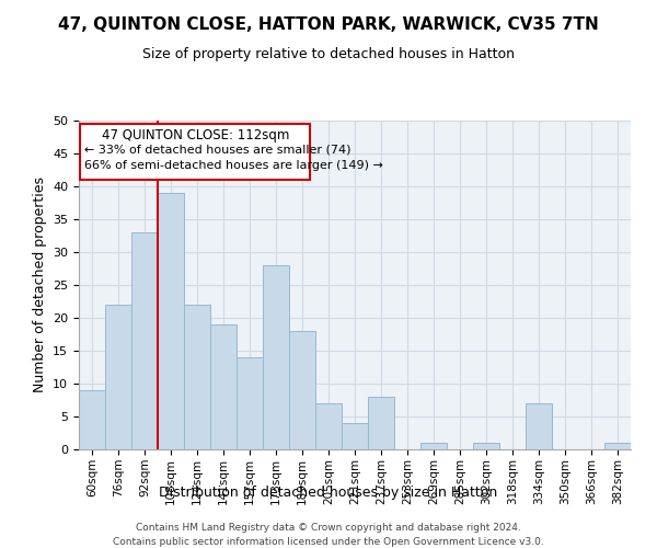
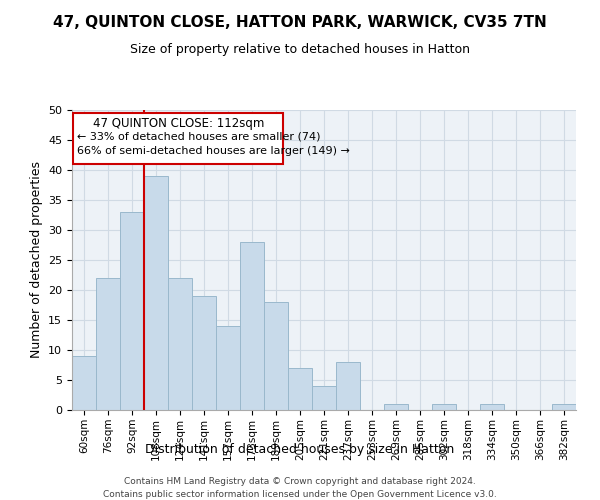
334sqm: 7 -> 1
